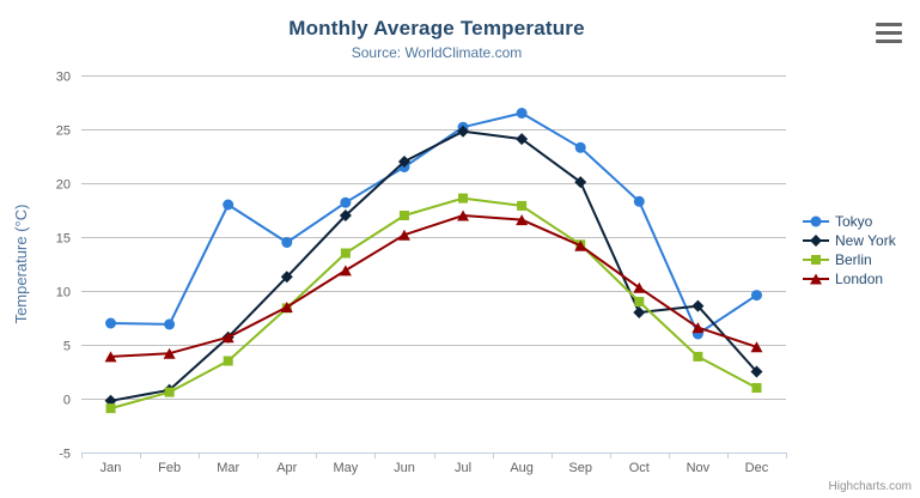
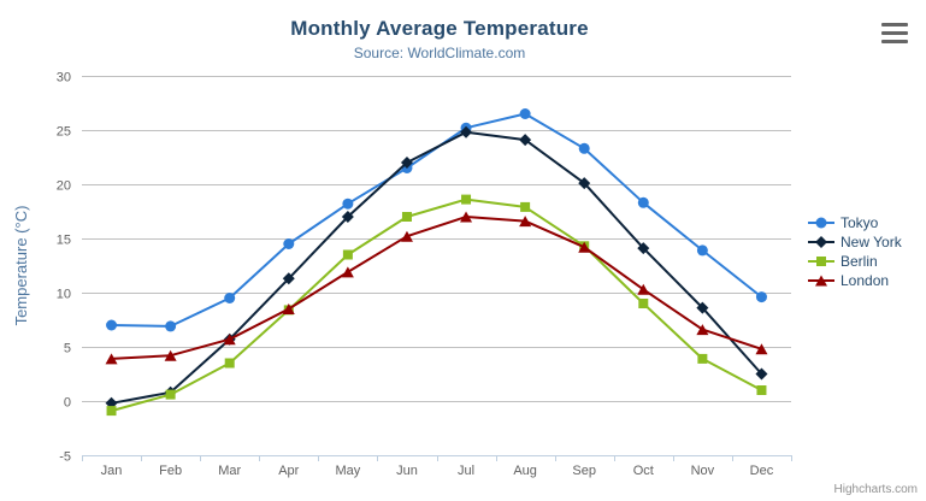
Tokyo/Mar: 18 -> 10
New York/Oct: 8 -> 14
Tokyo/Nov: 6 -> 14
